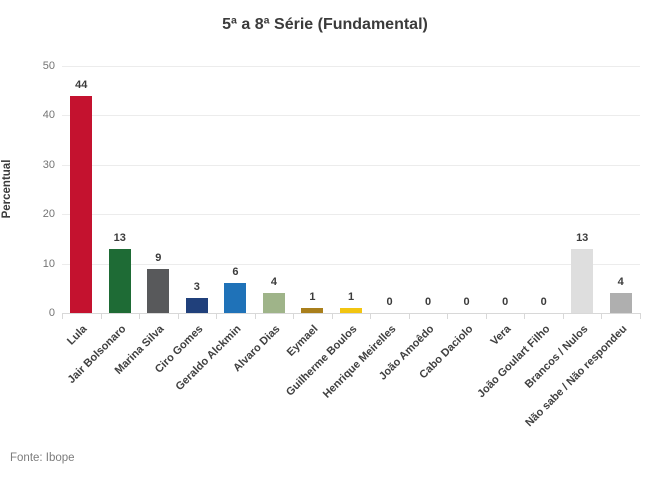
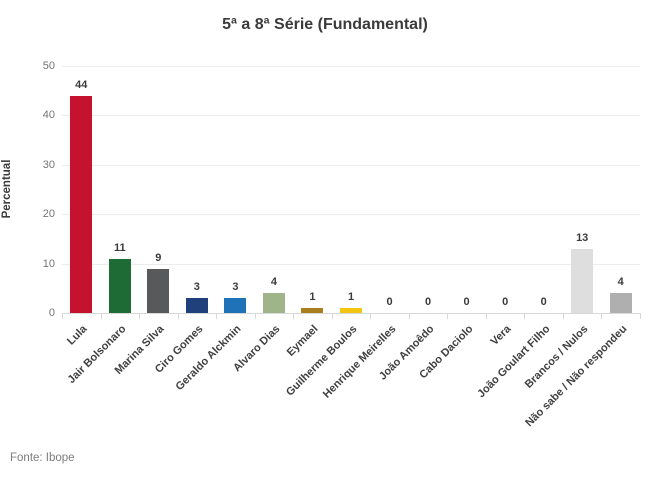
Jair Bolsonaro: 13 -> 11
Geraldo Alckmin: 6 -> 3
